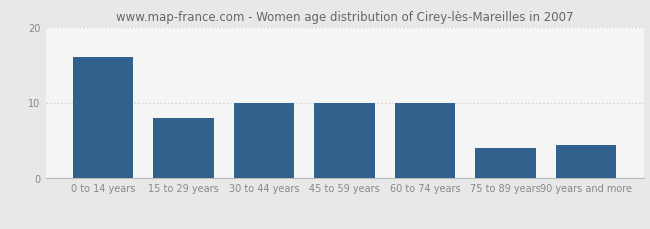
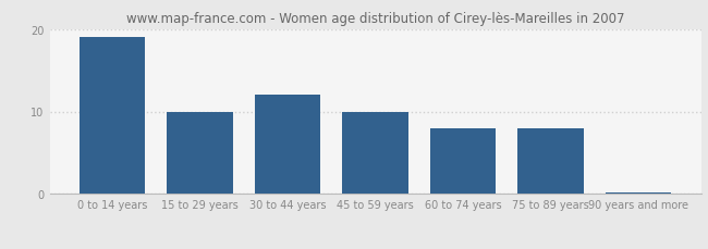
0 to 14 years: 16.0 -> 19.0
15 to 29 years: 8.0 -> 10.0
30 to 44 years: 10.0 -> 12.0
60 to 74 years: 10.0 -> 8.0
75 to 89 years: 4.0 -> 8.0
90 years and more: 4.4 -> 0.2
